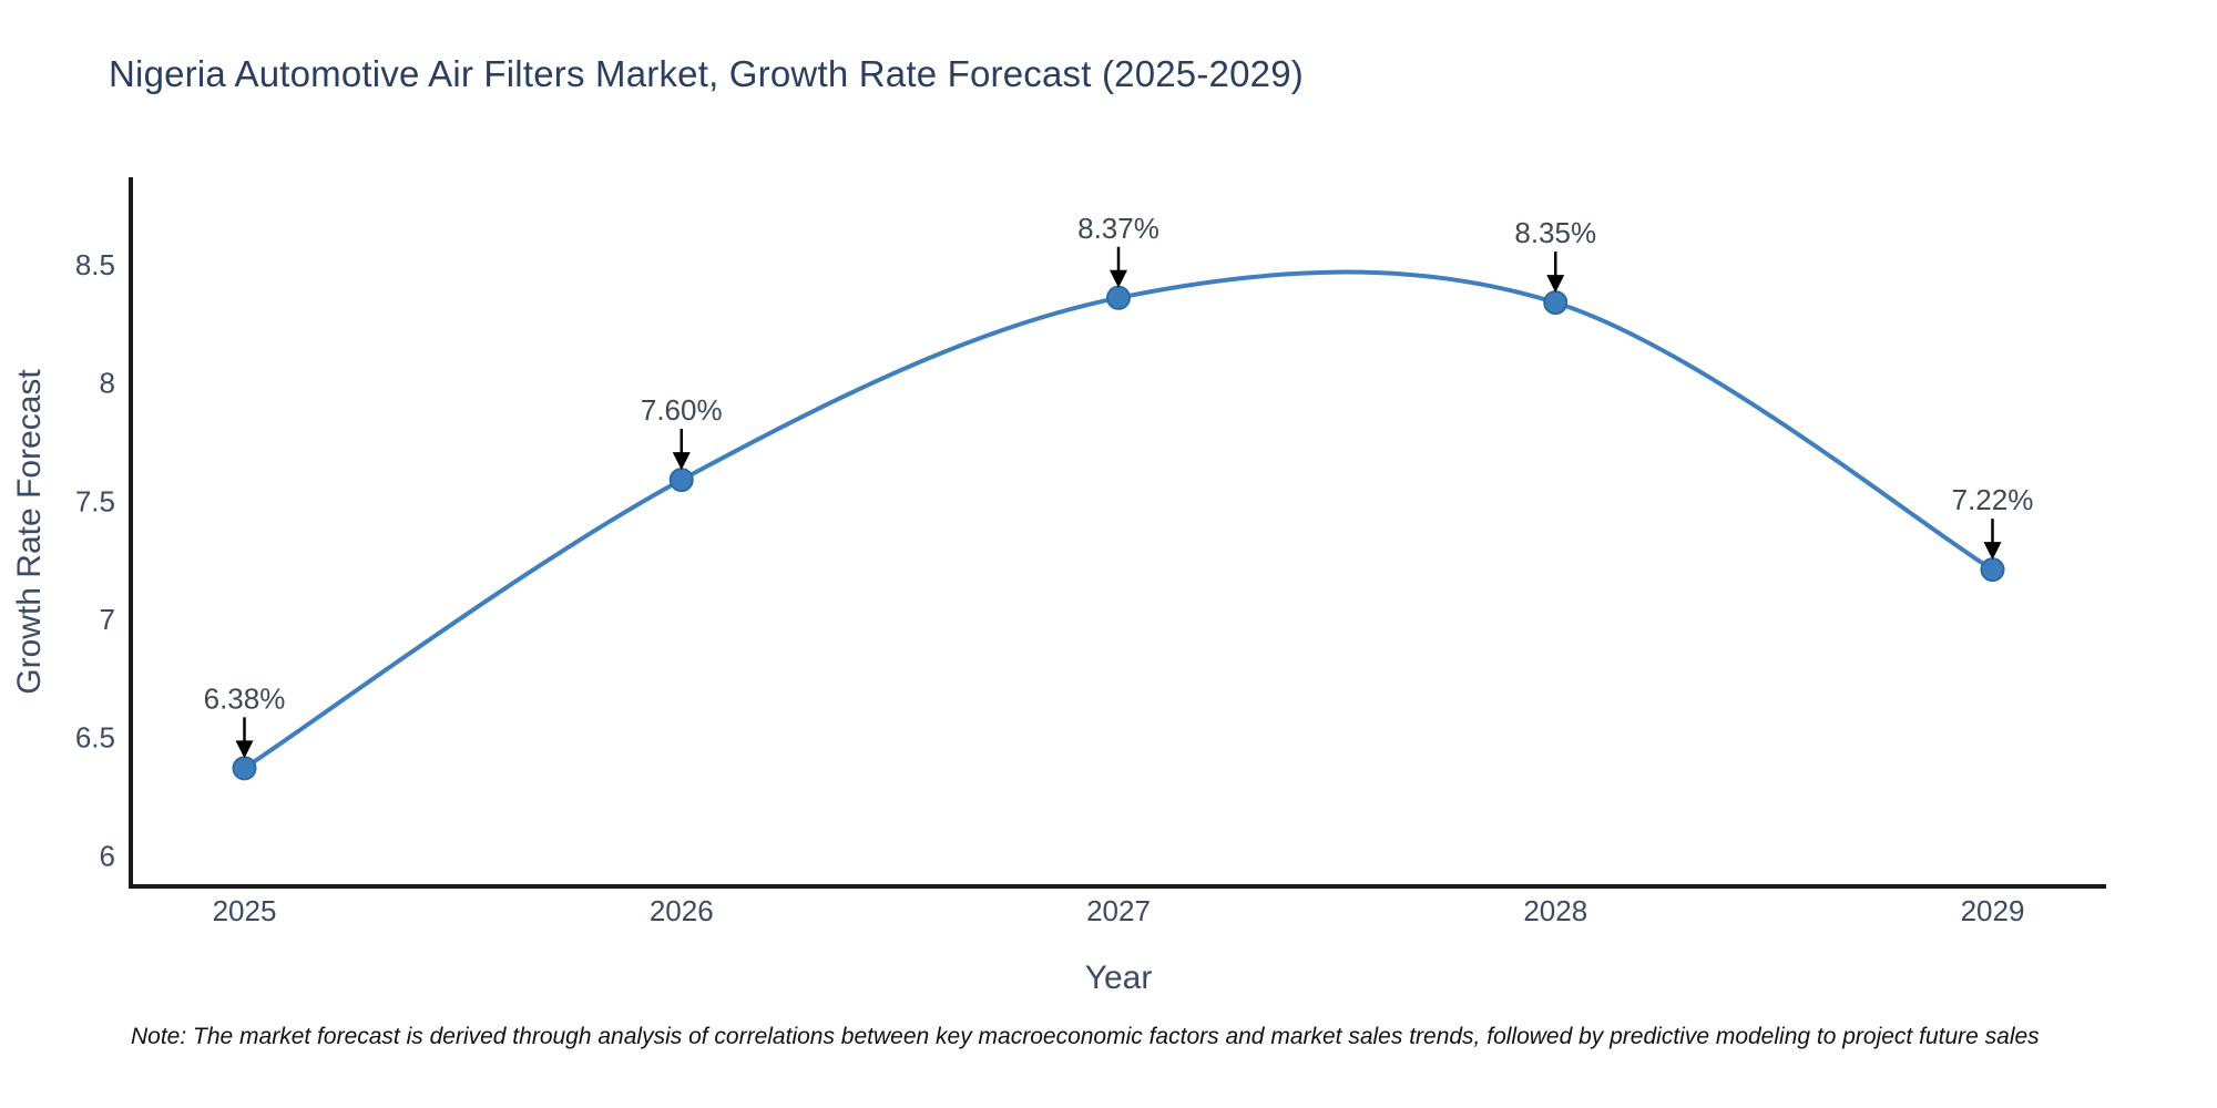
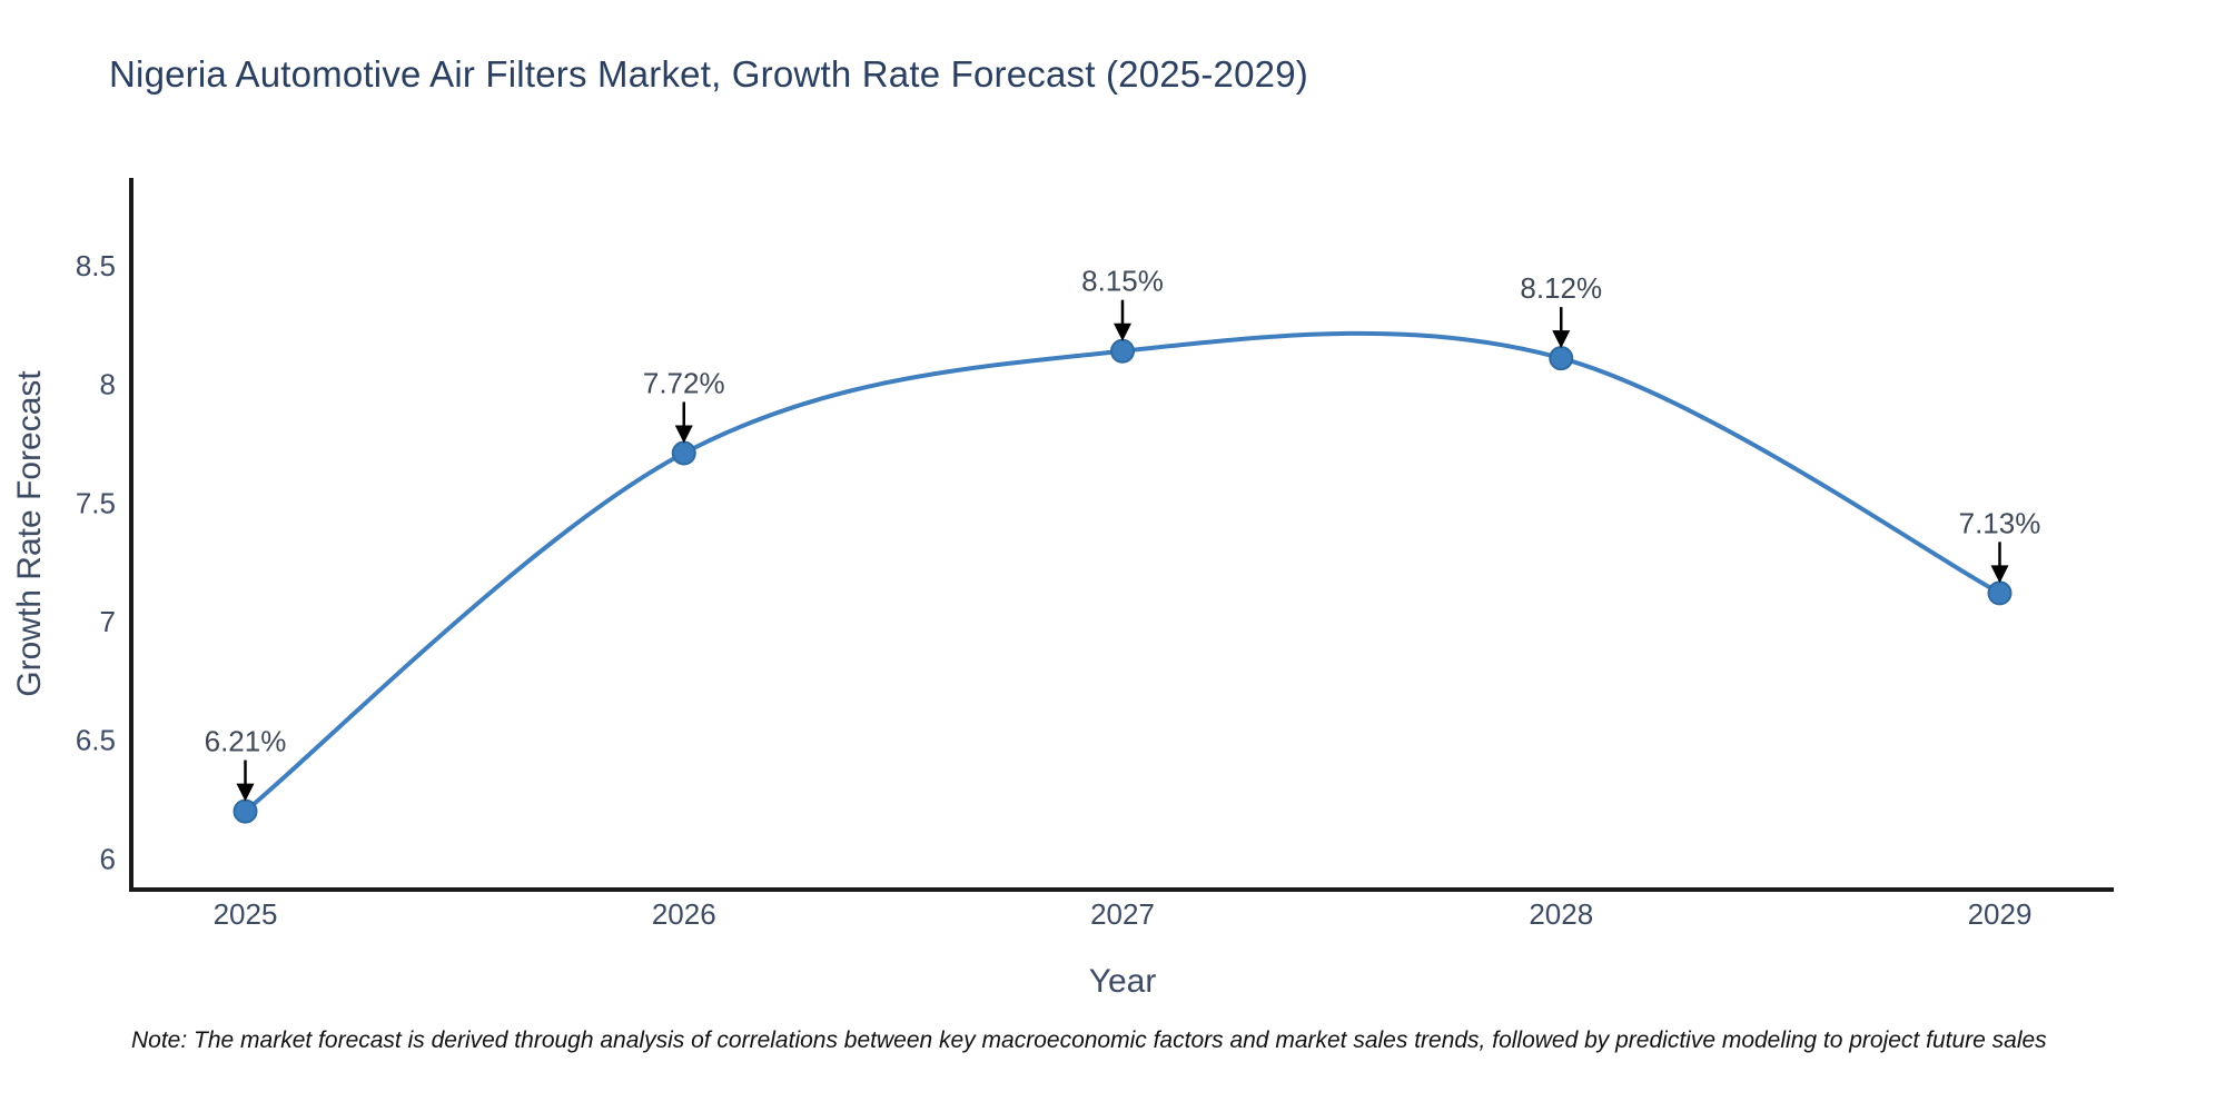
2025: 6.38% -> 6.21%
2026: 7.60% -> 7.72%
2027: 8.37% -> 8.15%
2028: 8.35% -> 8.12%
2029: 7.22% -> 7.13%
